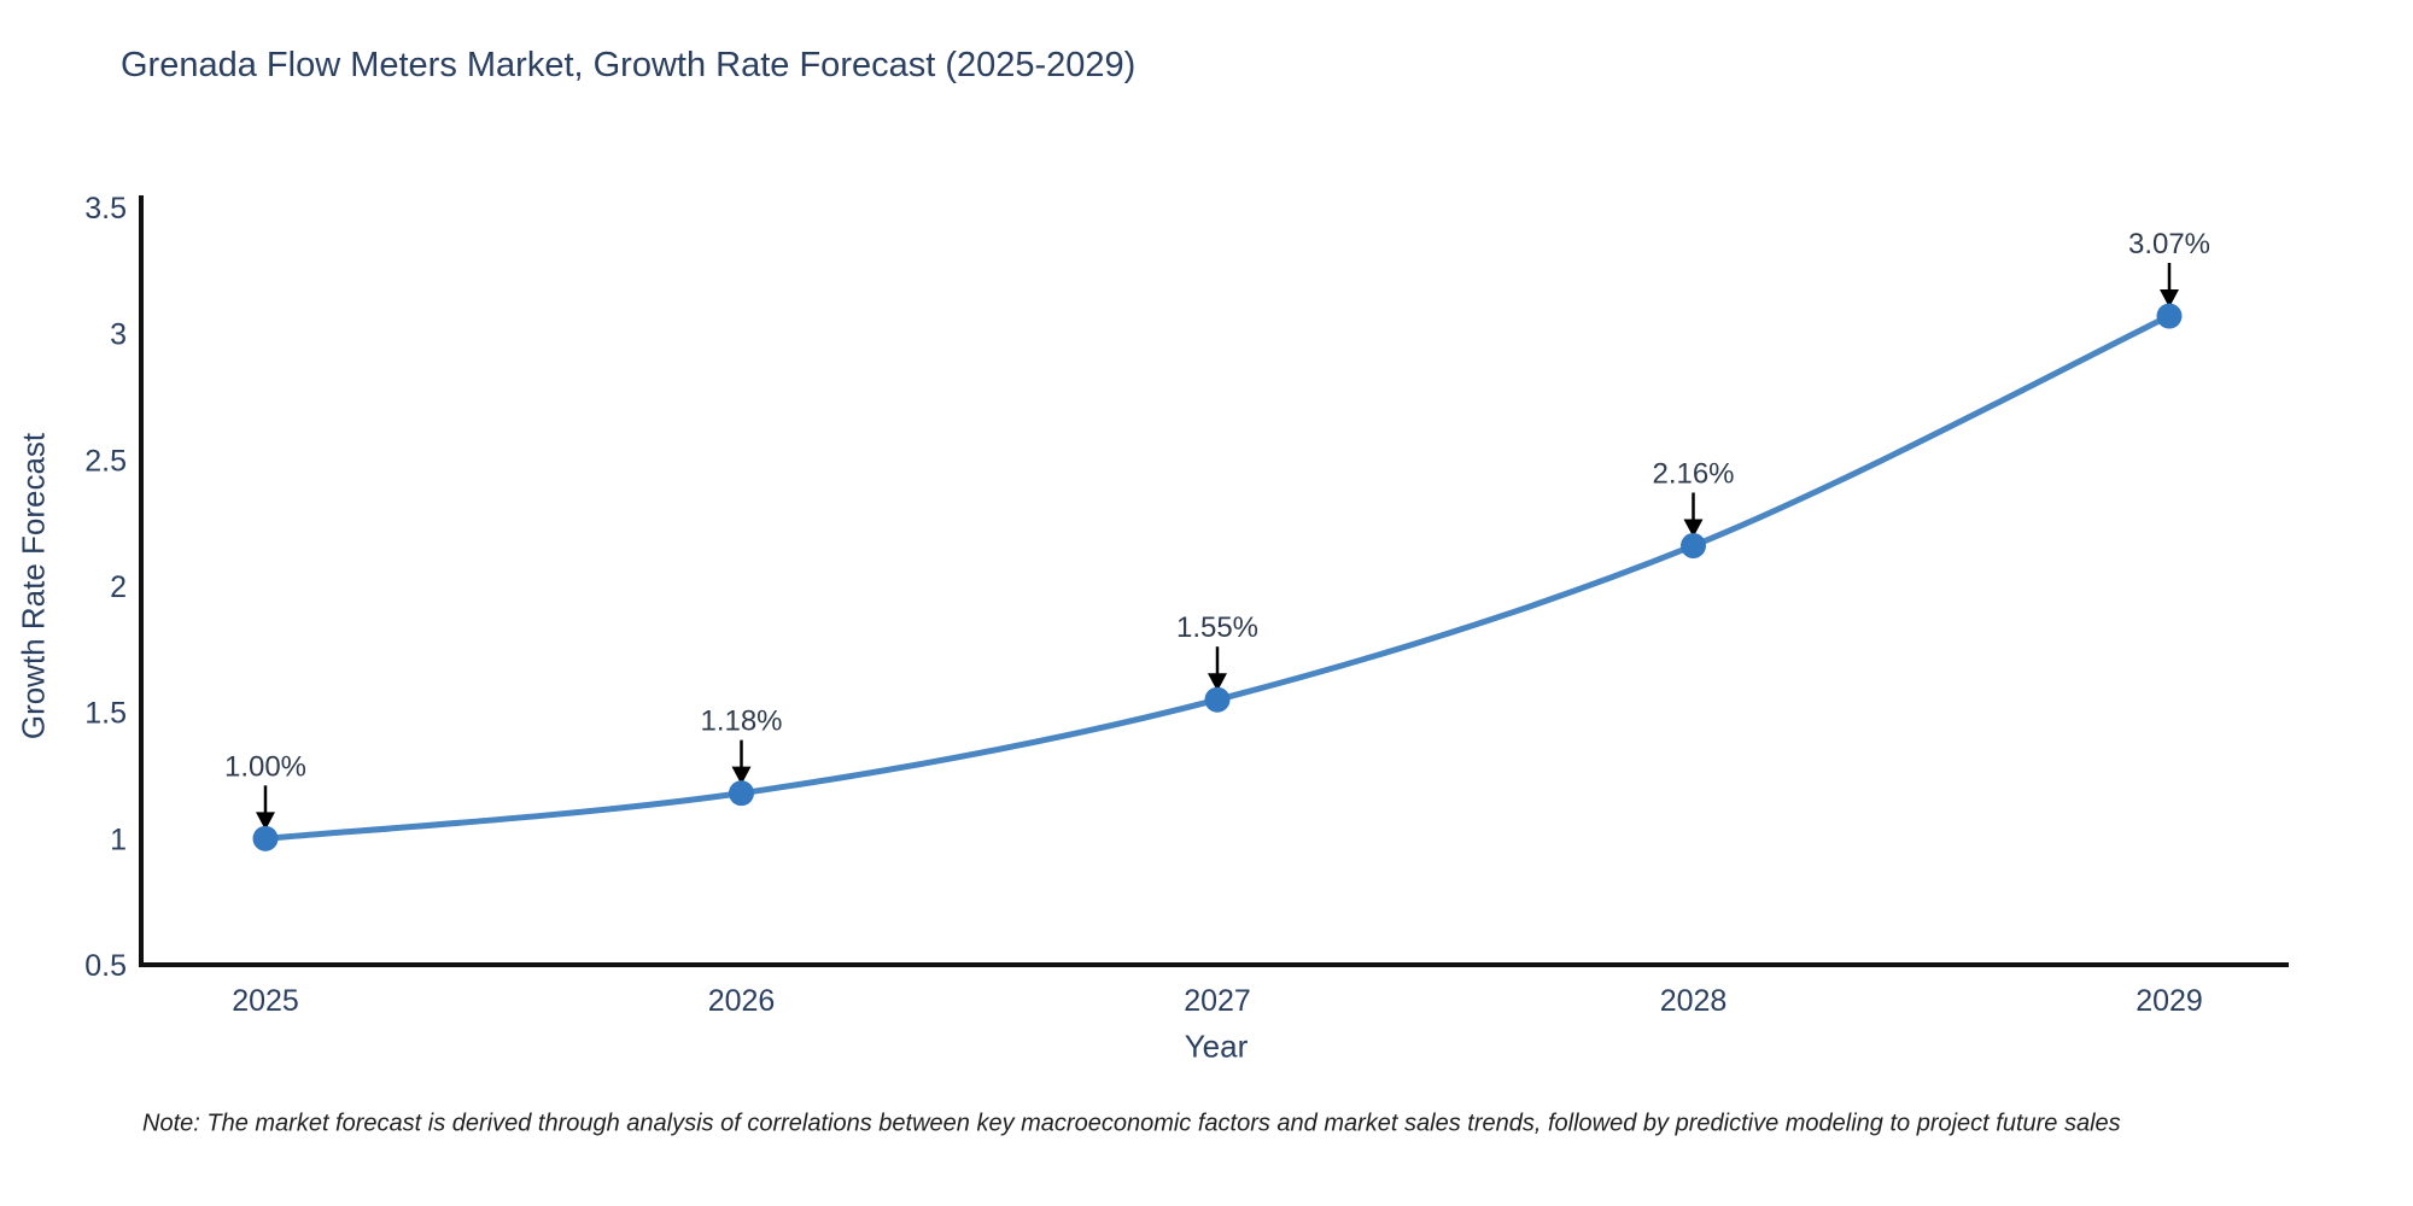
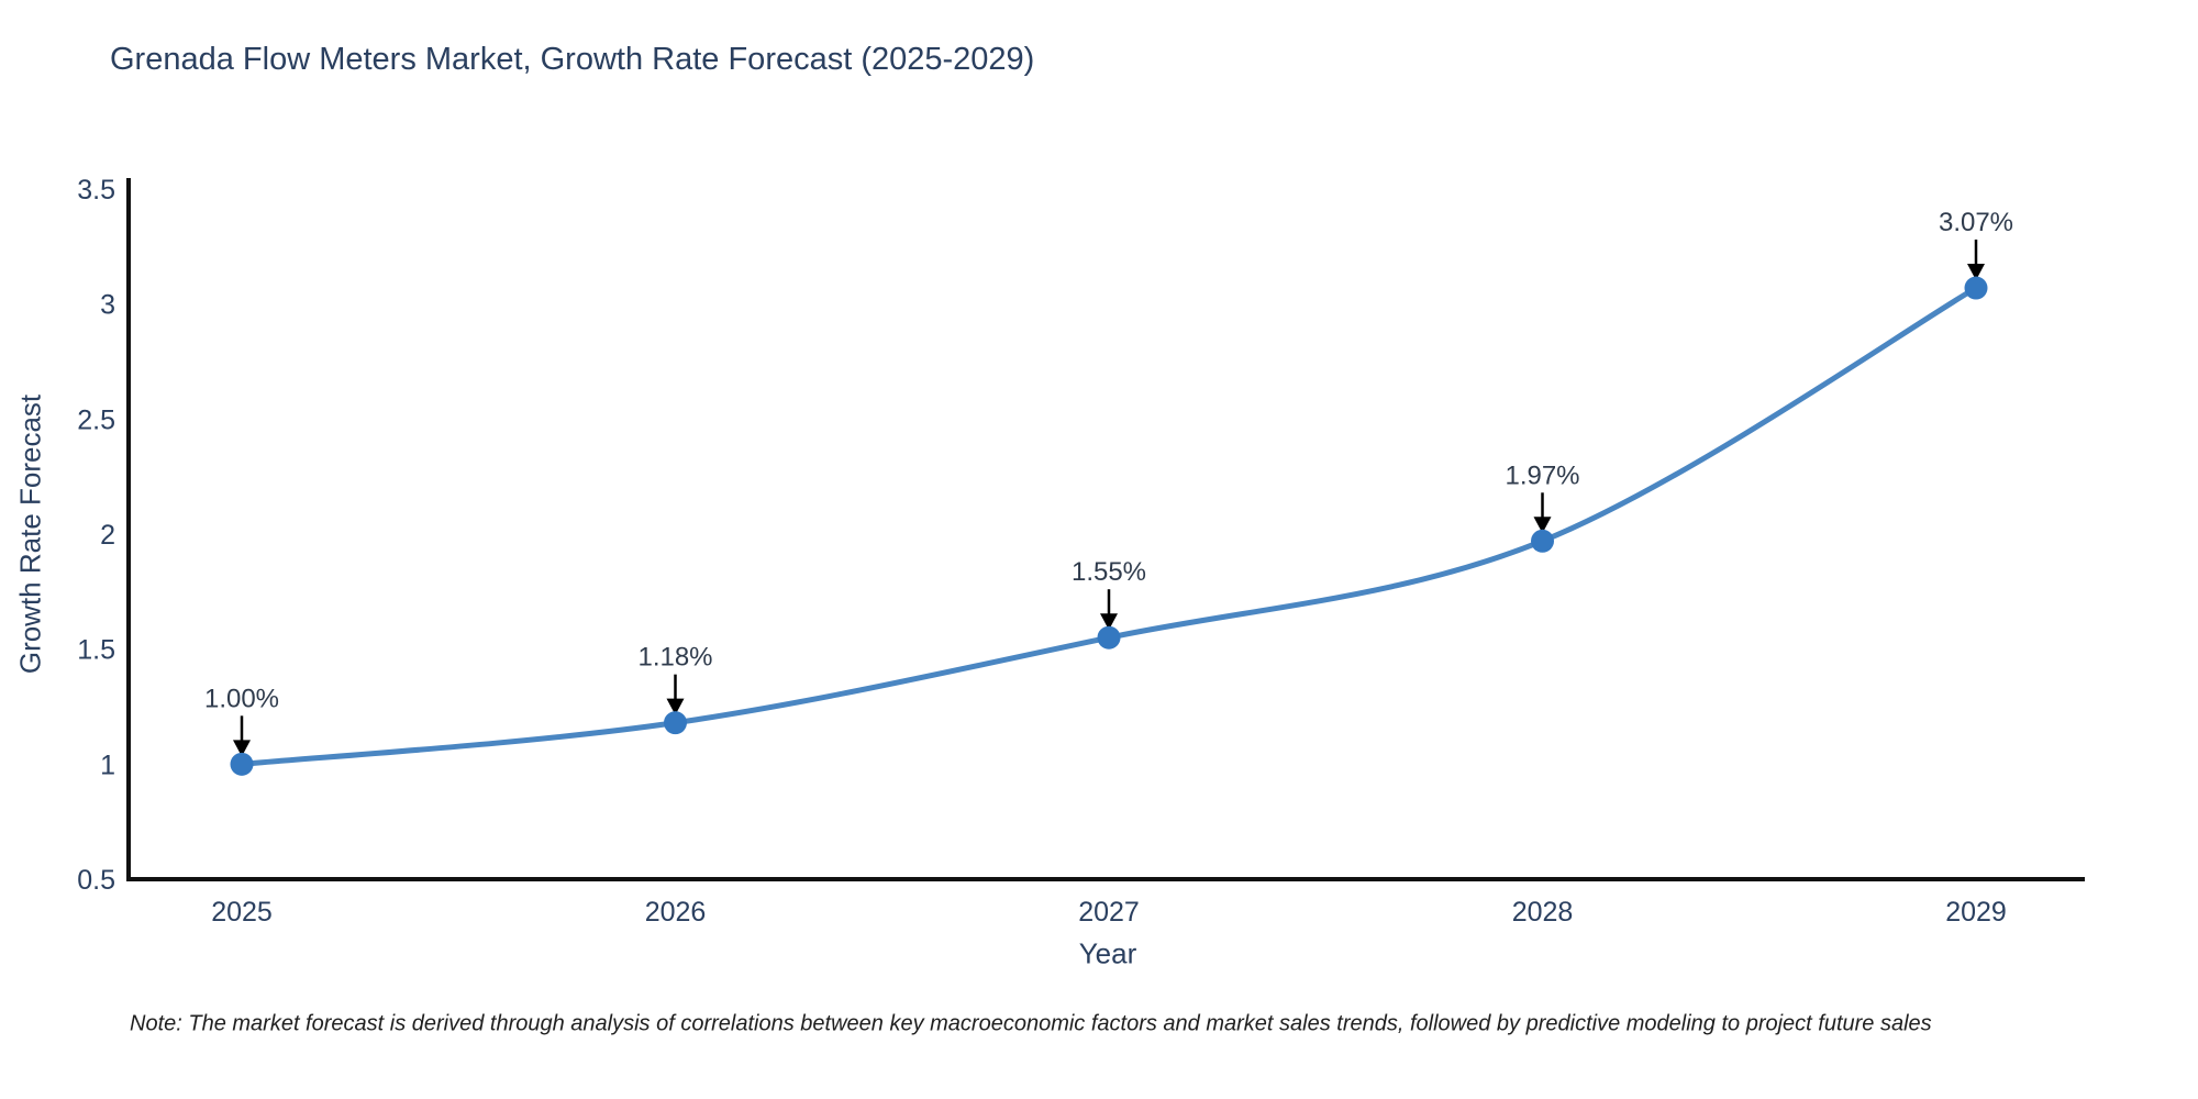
2028: 2.16% -> 1.97%
